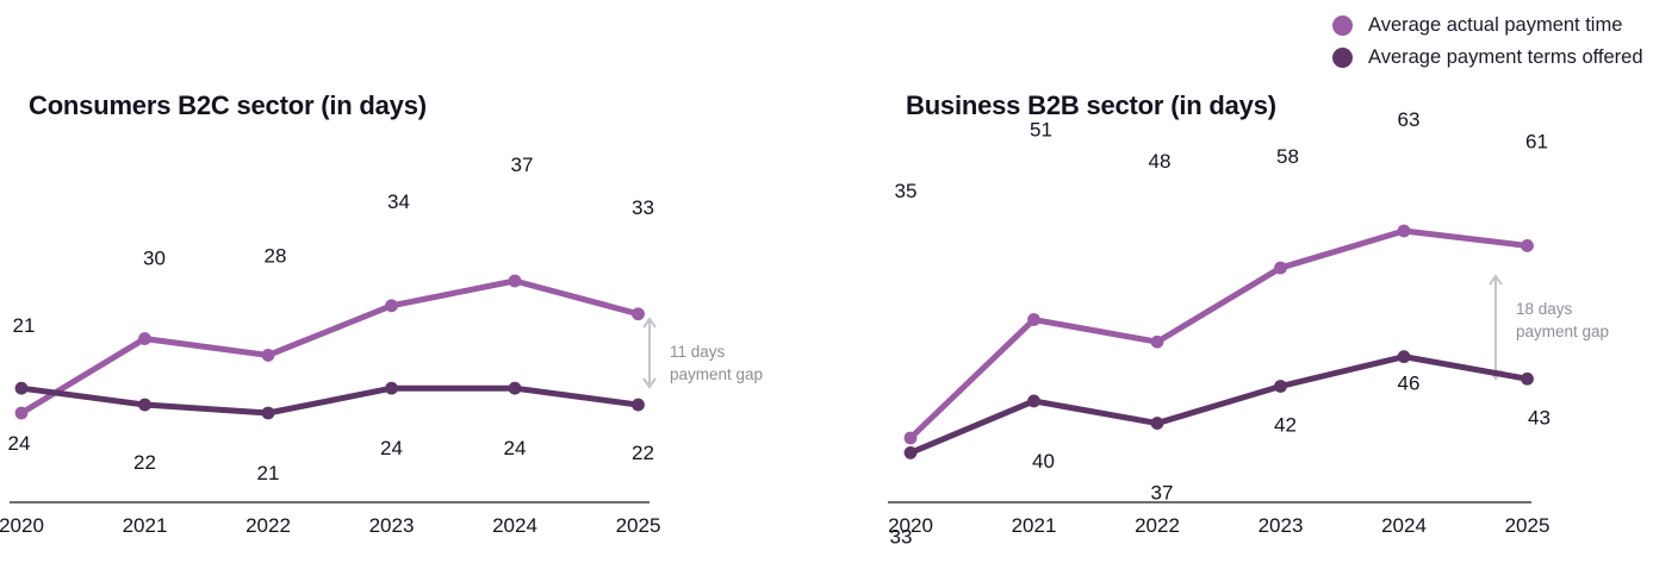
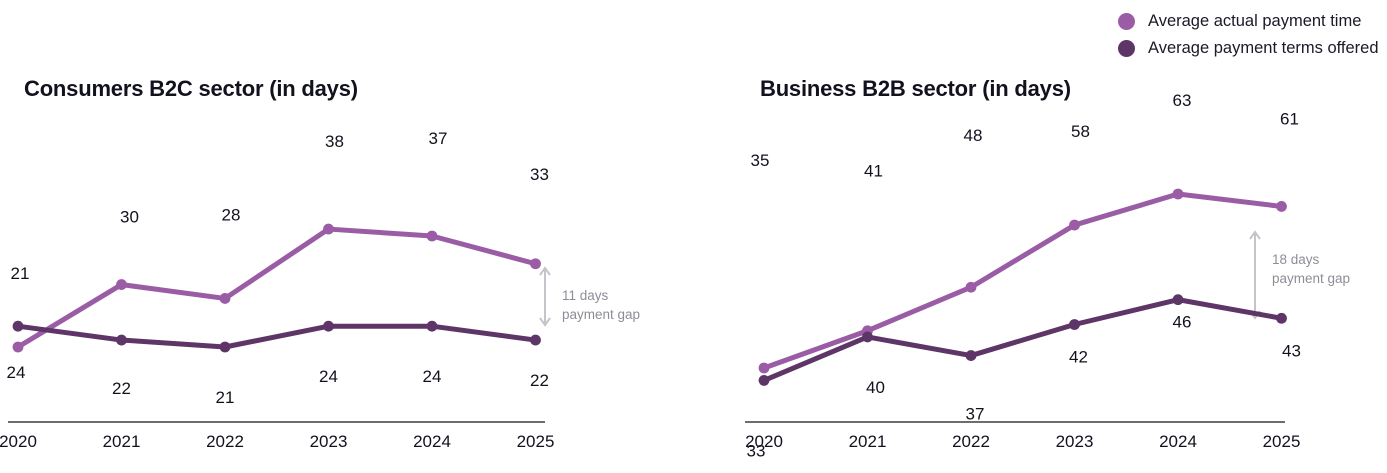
Consumers B2C sector (in days)/Average actual payment time/2023: 34 -> 38
Business B2B sector (in days)/Average actual payment time/2021: 51 -> 41
